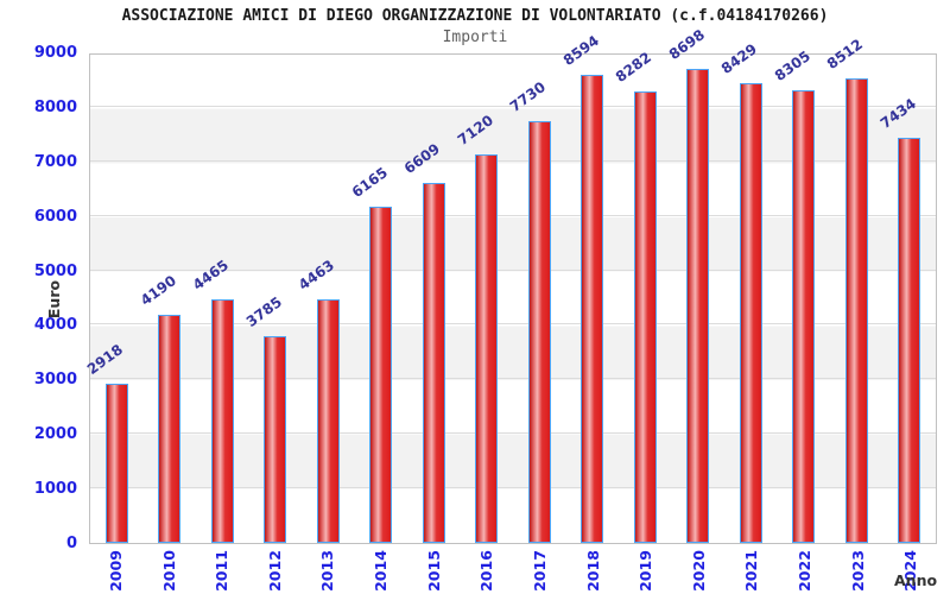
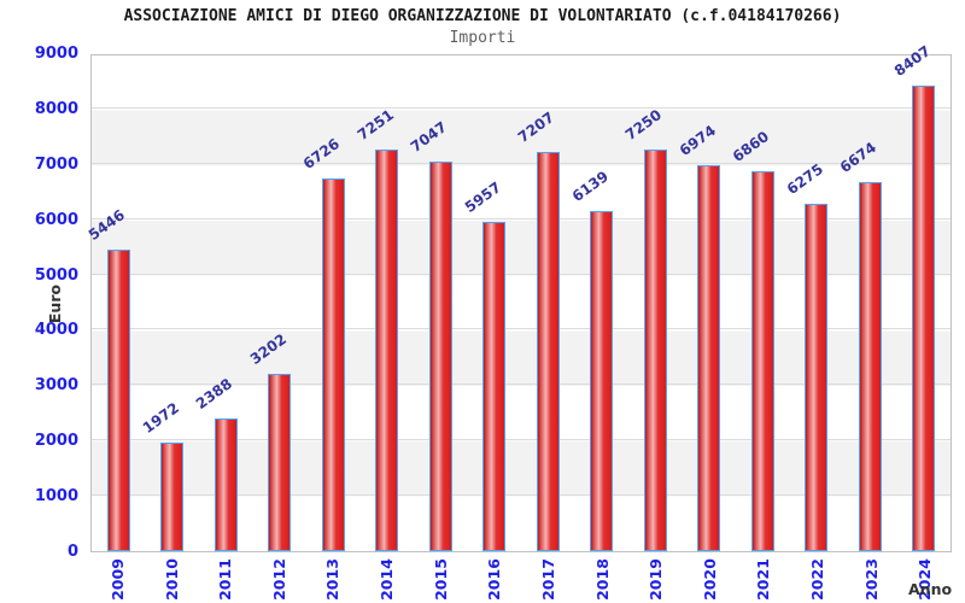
2009: 2918 -> 5446
2010: 4190 -> 1972
2011: 4465 -> 2388
2012: 3785 -> 3202
2013: 4463 -> 6726
2014: 6165 -> 7251
2015: 6609 -> 7047
2016: 7120 -> 5957
2017: 7730 -> 7207
2018: 8594 -> 6139
2019: 8282 -> 7250
2020: 8698 -> 6974
2021: 8429 -> 6860
2022: 8305 -> 6275
2023: 8512 -> 6674
2024: 7434 -> 8407
